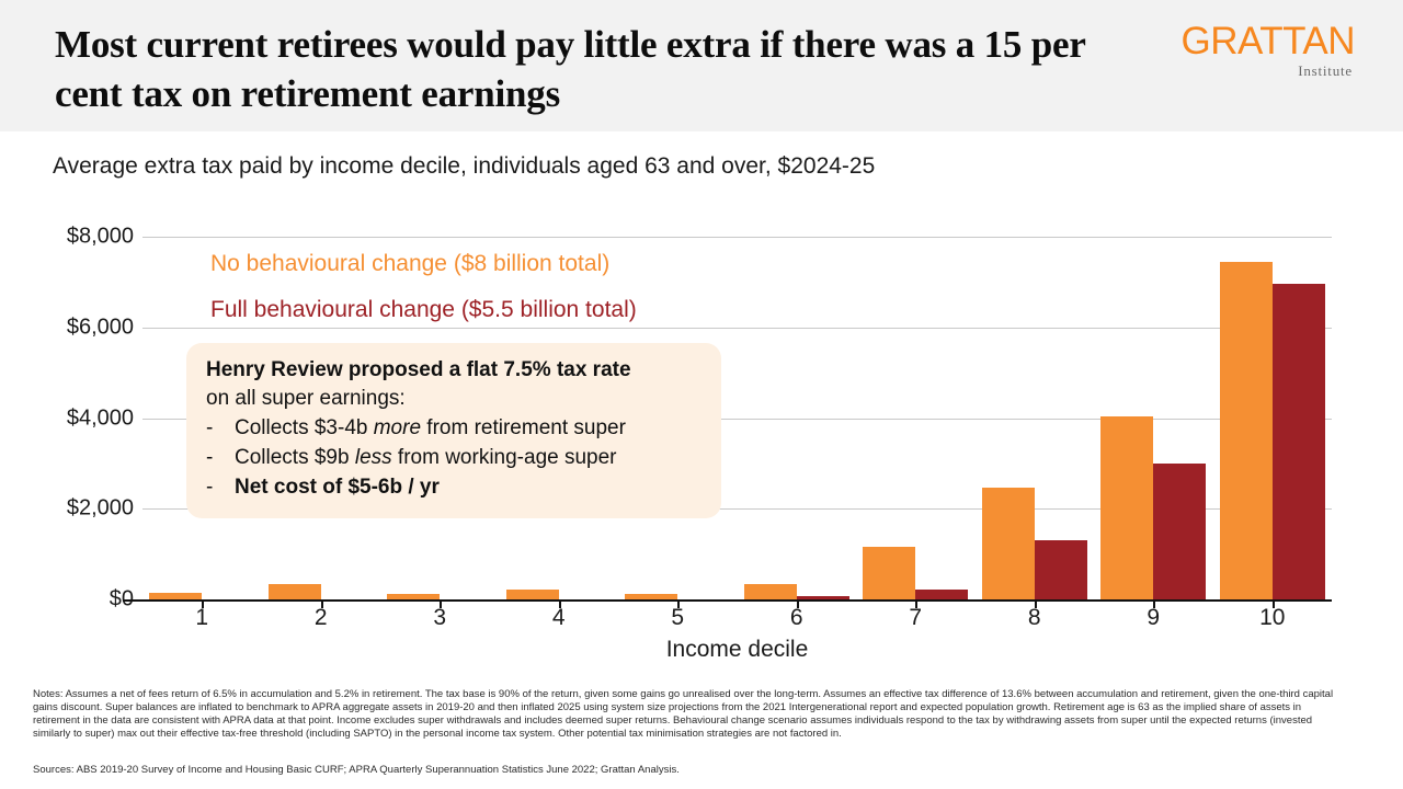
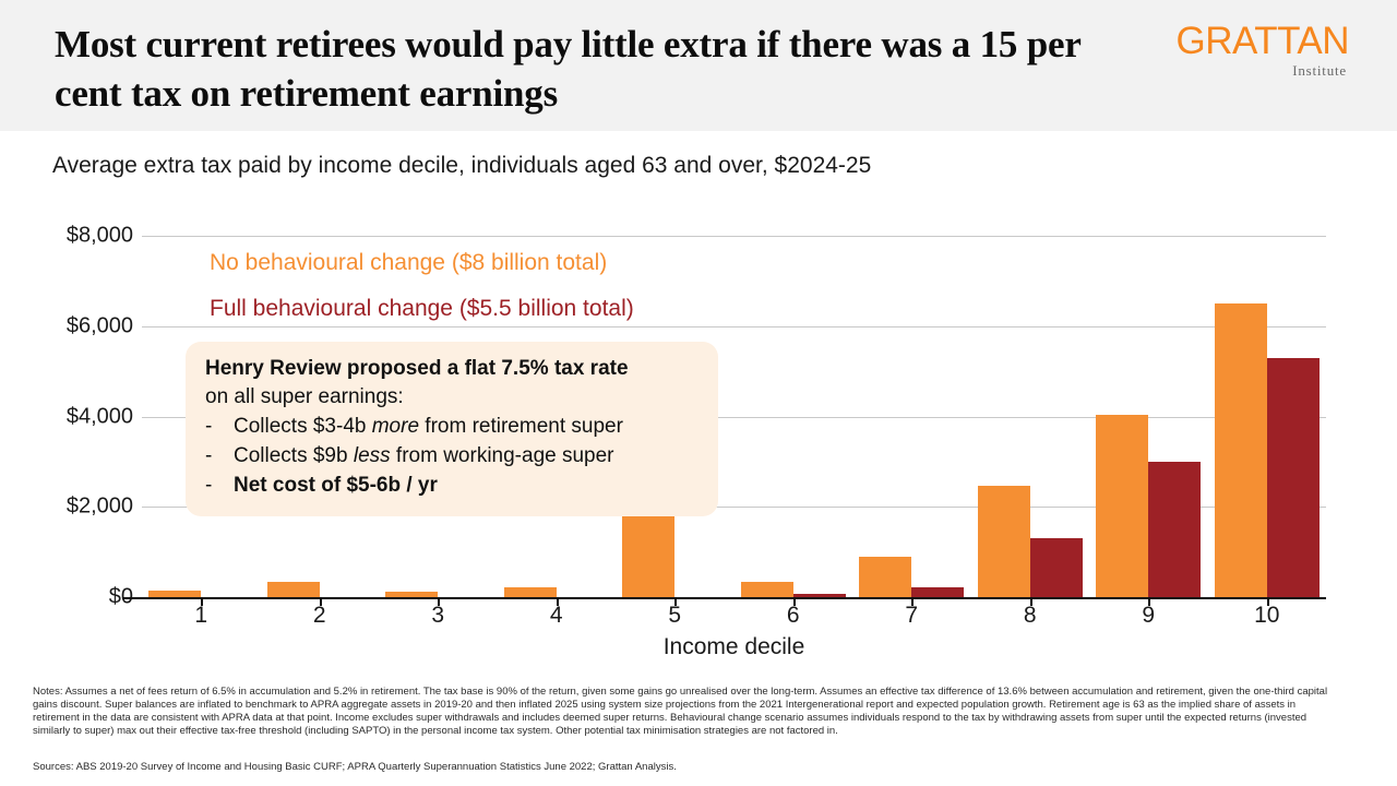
No behavioural change ($8 billion total)/5: $100 -> $2100
No behavioural change ($8 billion total)/7: $1200 -> $900
No behavioural change ($8 billion total)/10: $7400 -> $6500
Full behavioural change ($5.5 billion total)/10: $7000 -> $5300
